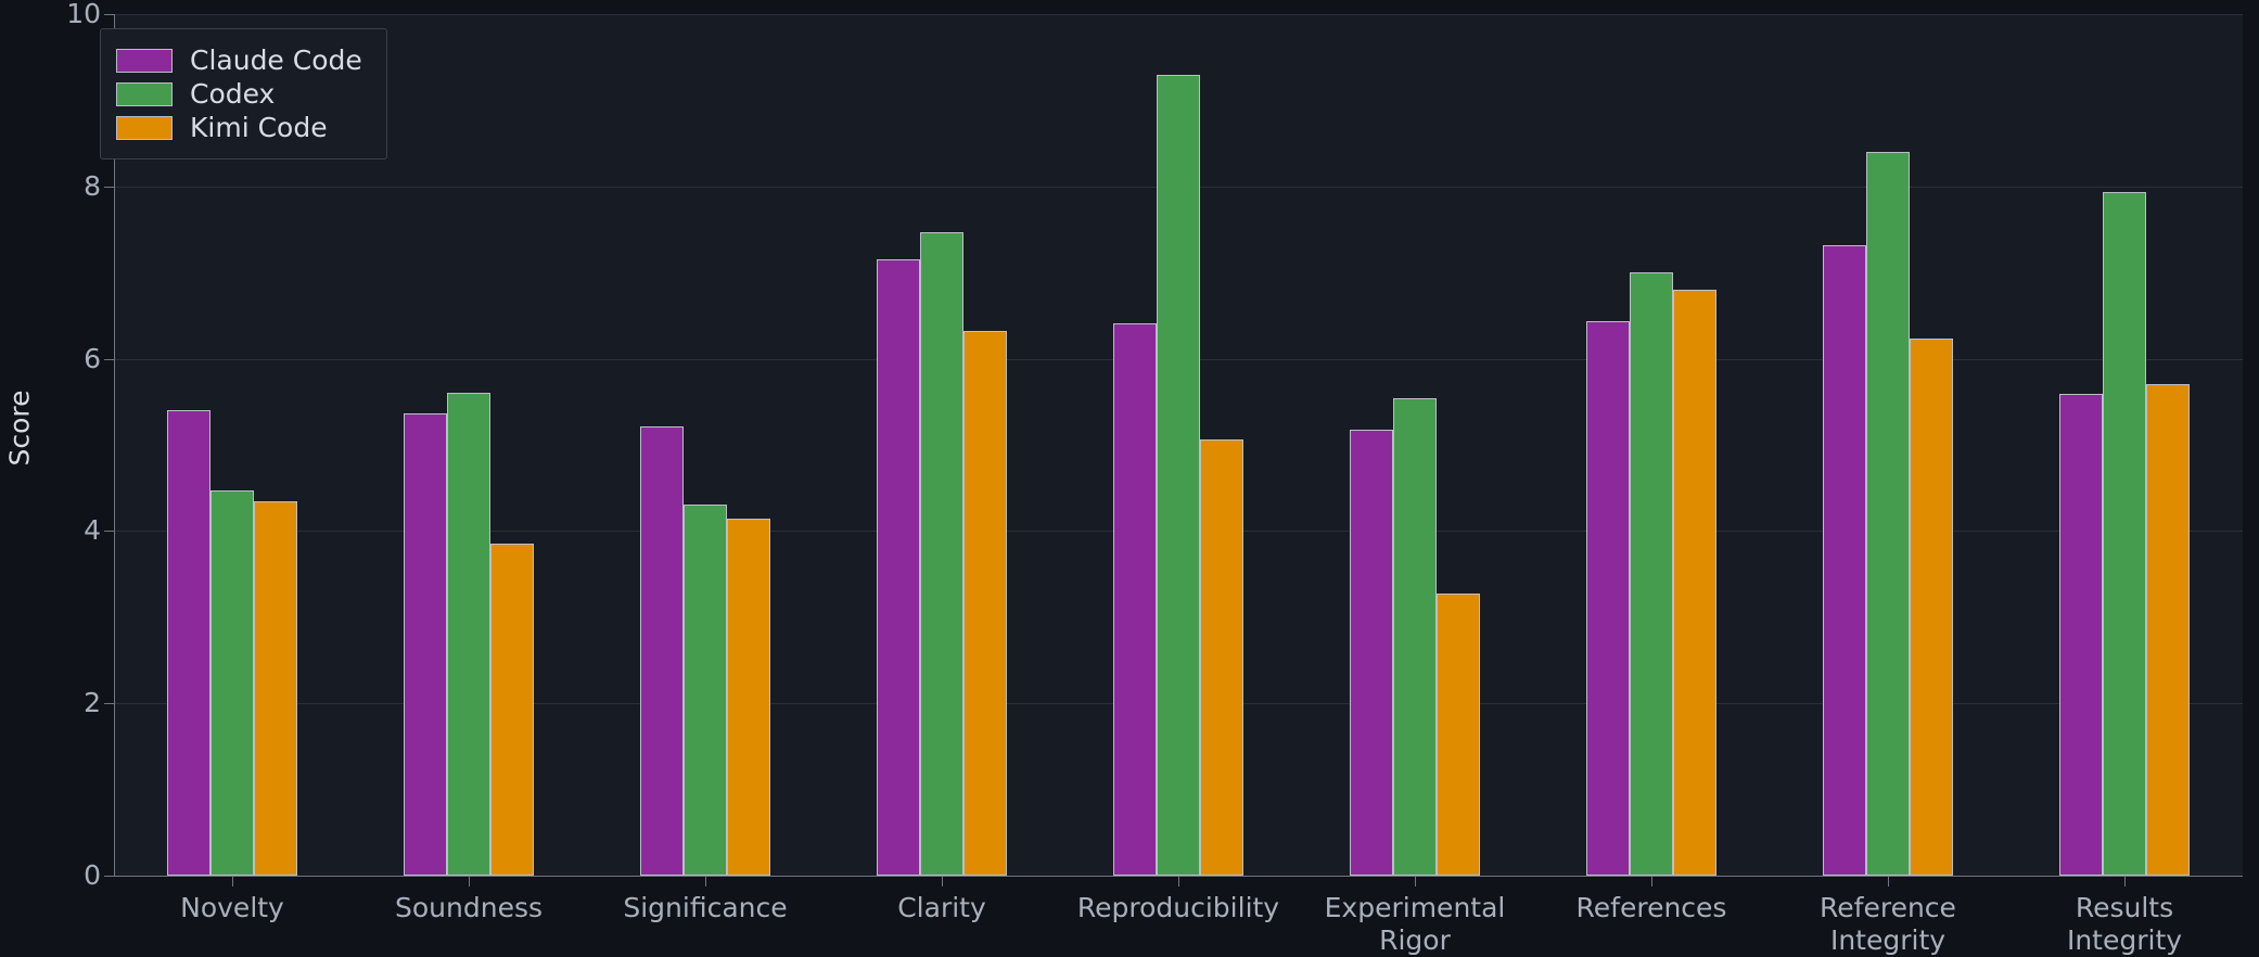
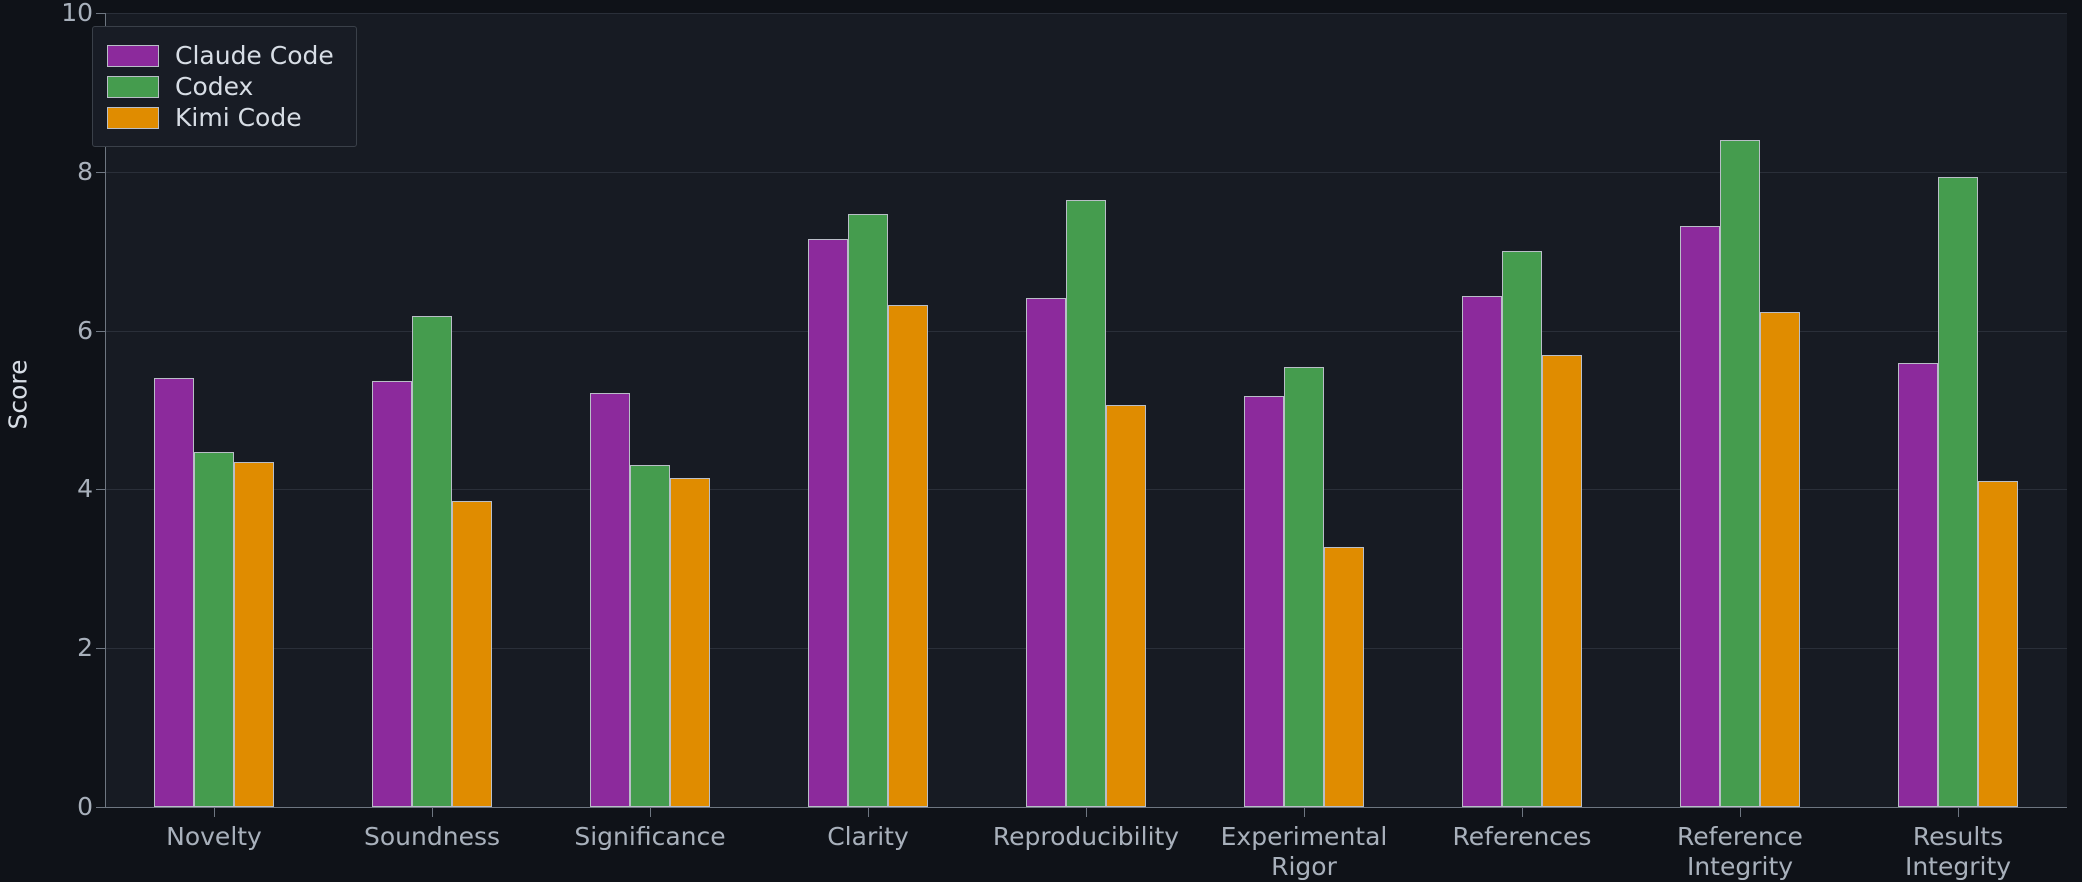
Codex/Soundness: 5.6 -> 6.2
Codex/Reproducibility: 9.3 -> 7.6
Kimi Code/References: 6.8 -> 5.7
Kimi Code/Results Integrity: 5.7 -> 4.1
